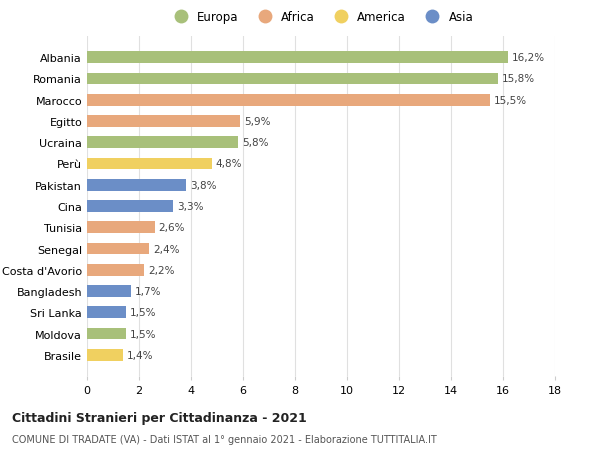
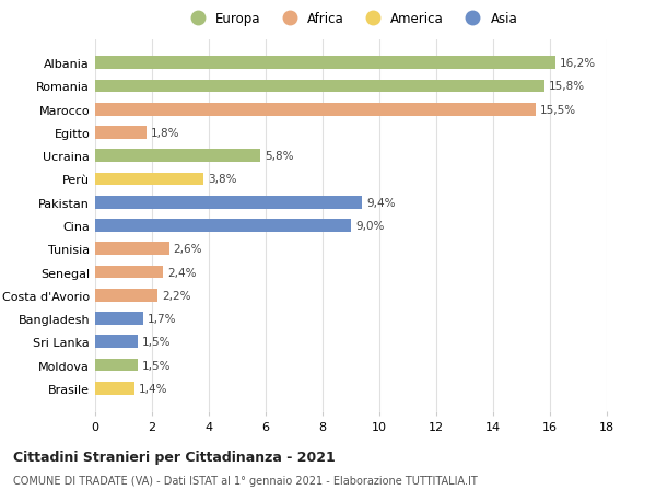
Egitto: 5,9% -> 1,8%
Perù: 4,8% -> 3,8%
Pakistan: 3,8% -> 9,4%
Cina: 3,3% -> 9,0%
